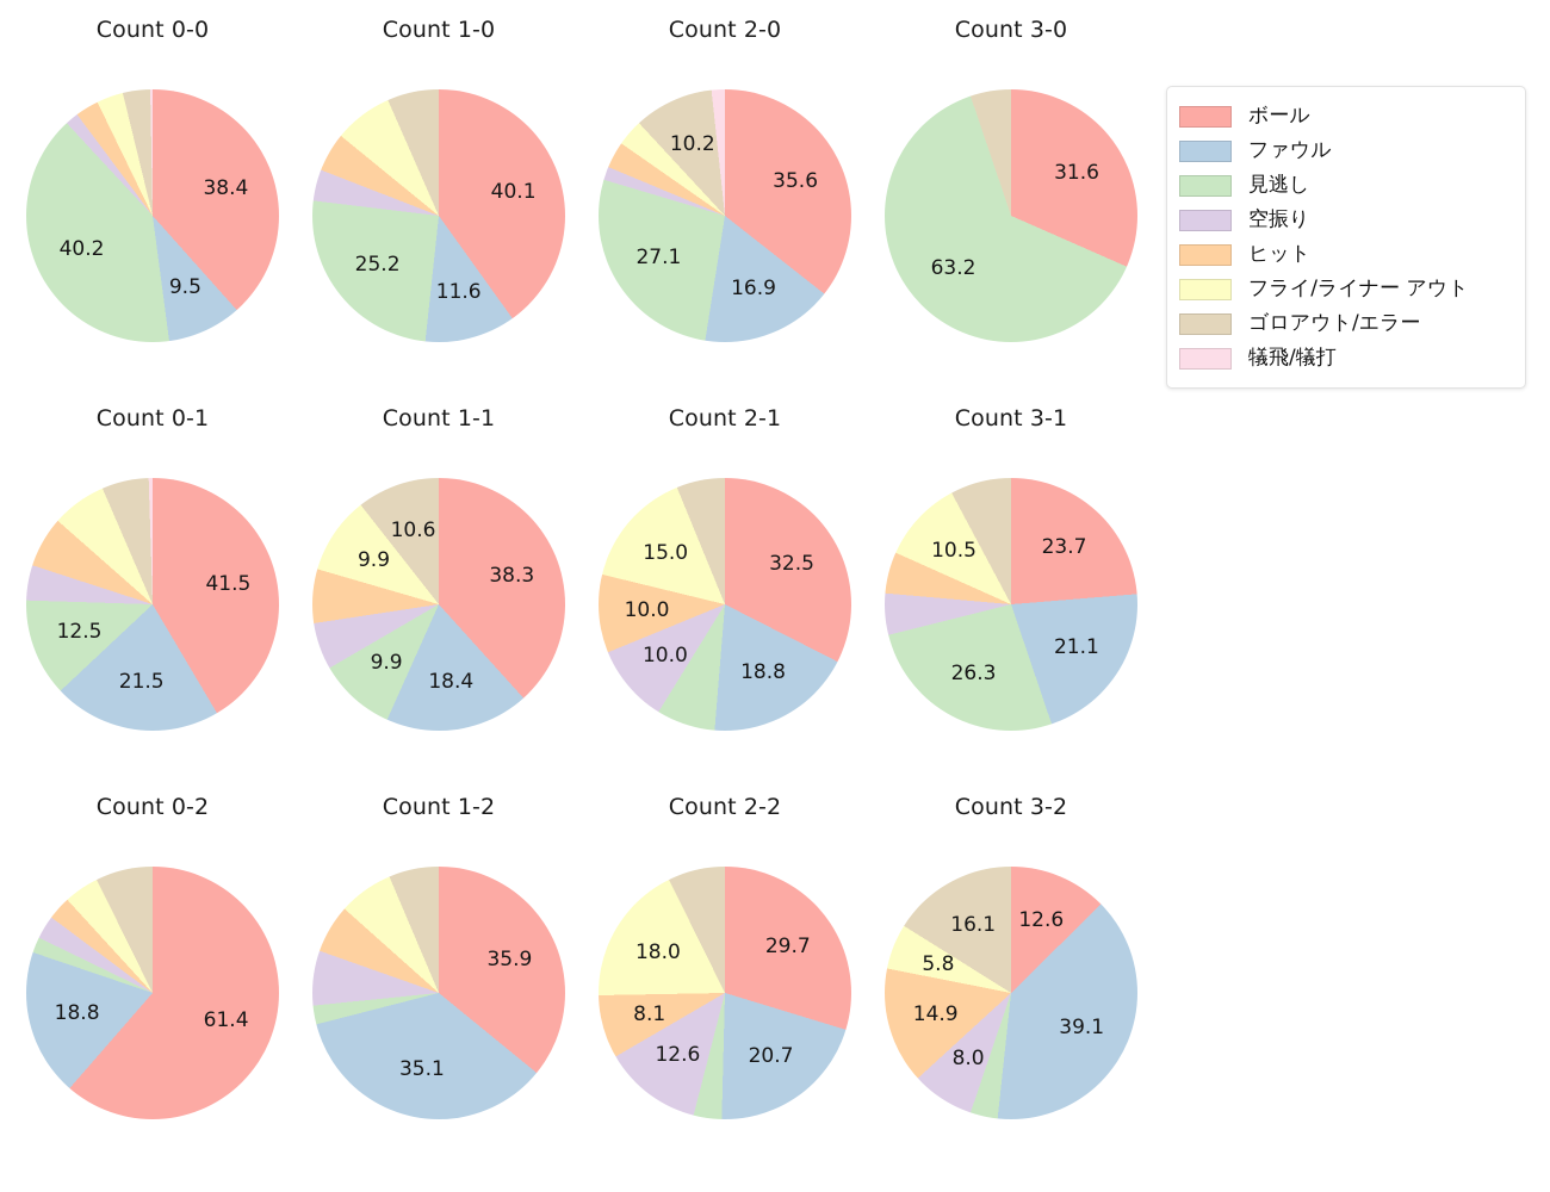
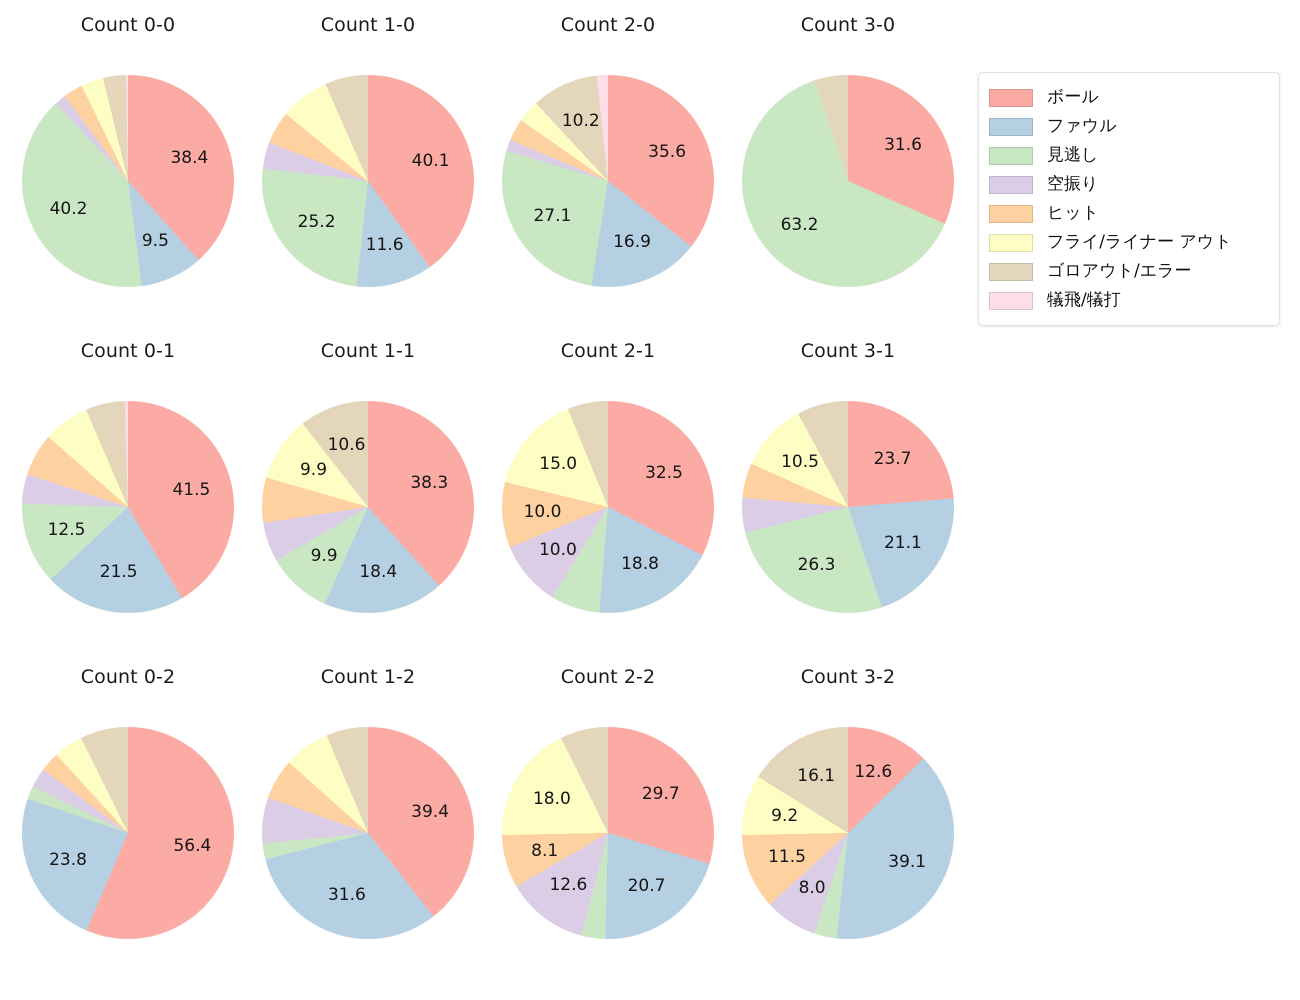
Count 0-2/ボール: 61.4 -> 56.4
Count 0-2/ファウル: 18.8 -> 23.8
Count 1-2/ボール: 35.9 -> 39.4
Count 1-2/ファウル: 35.1 -> 31.6
Count 3-2/ヒット: 14.9 -> 11.5
Count 3-2/フライ/ライナー アウト: 5.8 -> 9.2
